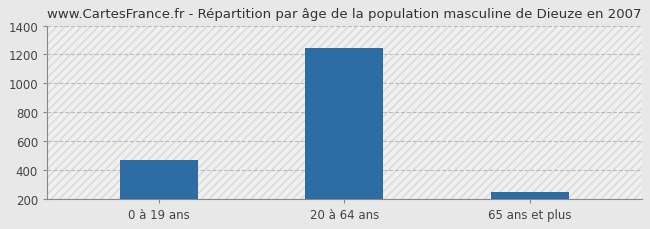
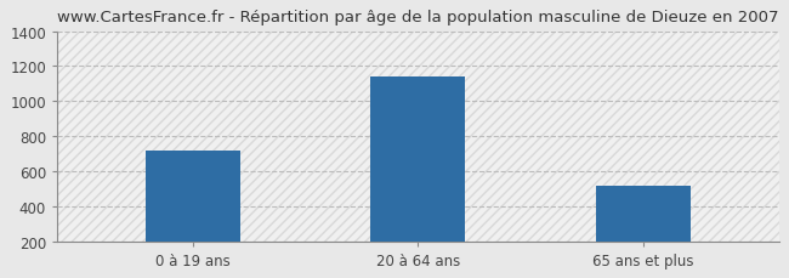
0 à 19 ans: 470 -> 720
20 à 64 ans: 1240 -> 1140
65 ans et plus: 250 -> 520
